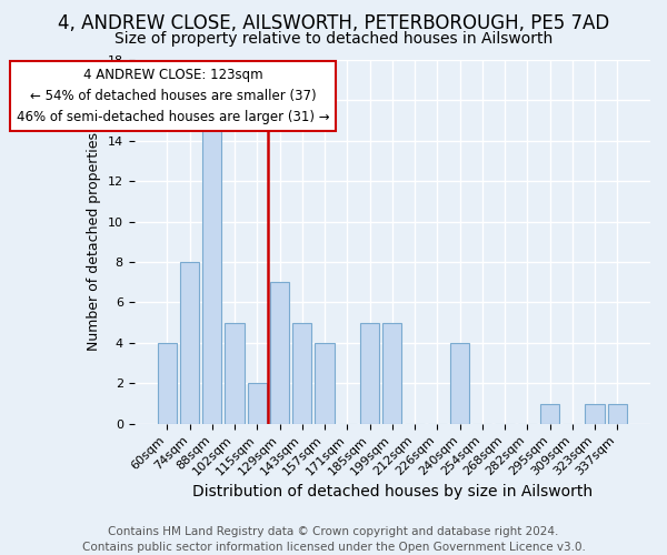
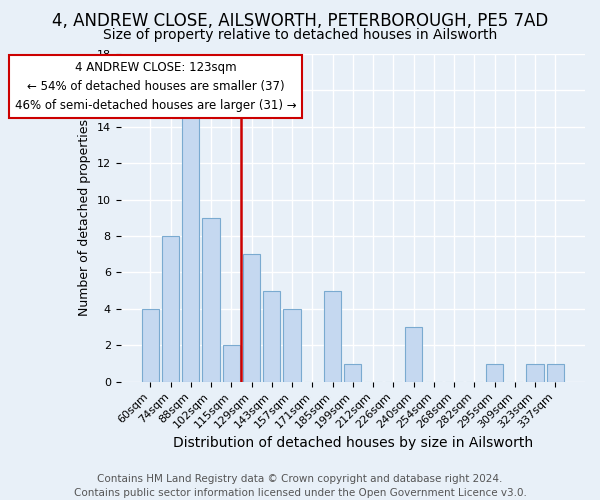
102sqm: 5 -> 9
199sqm: 5 -> 1
240sqm: 4 -> 3
